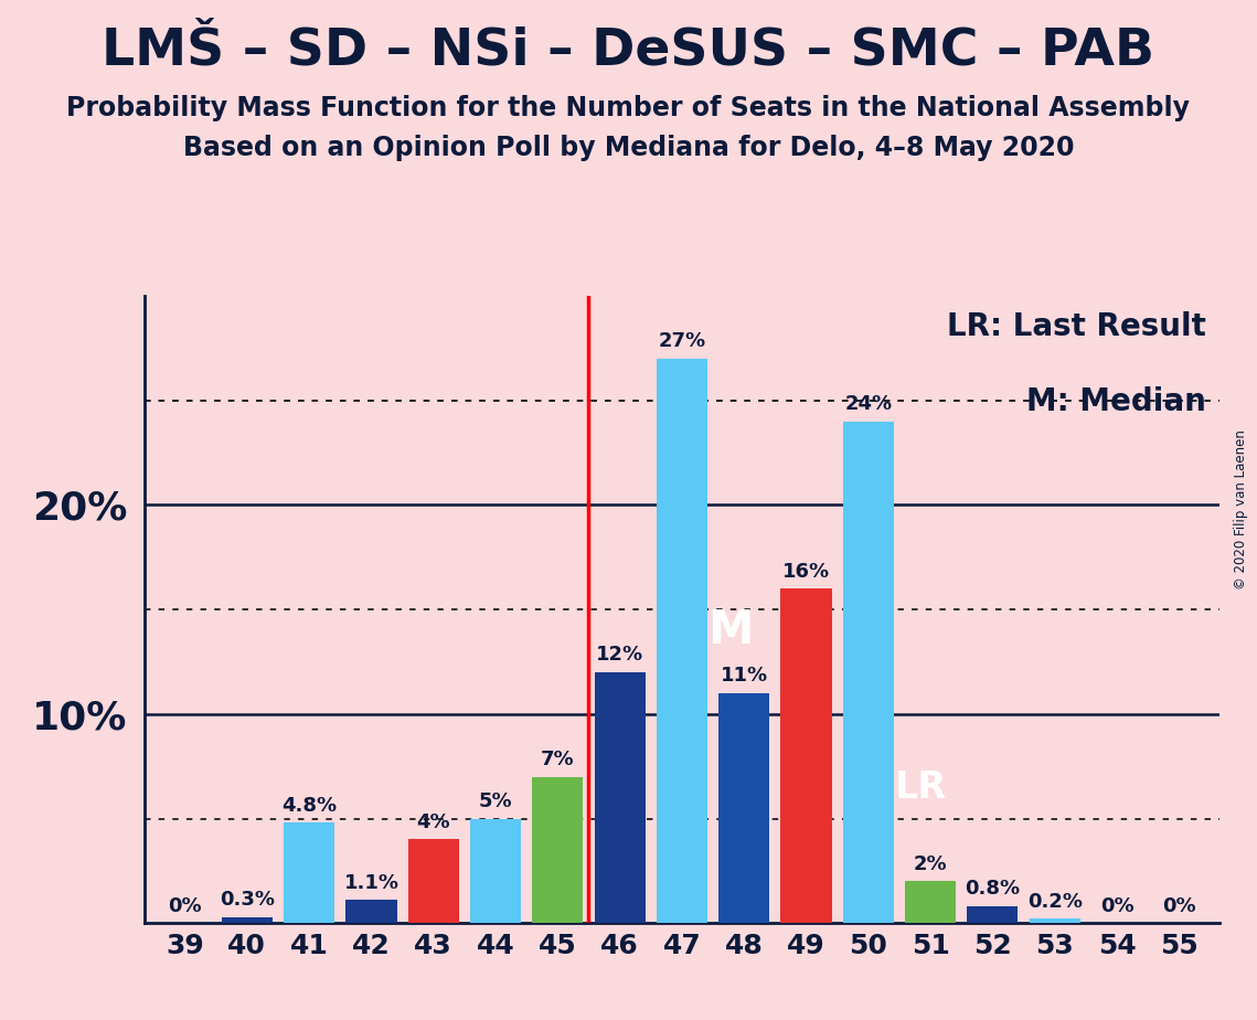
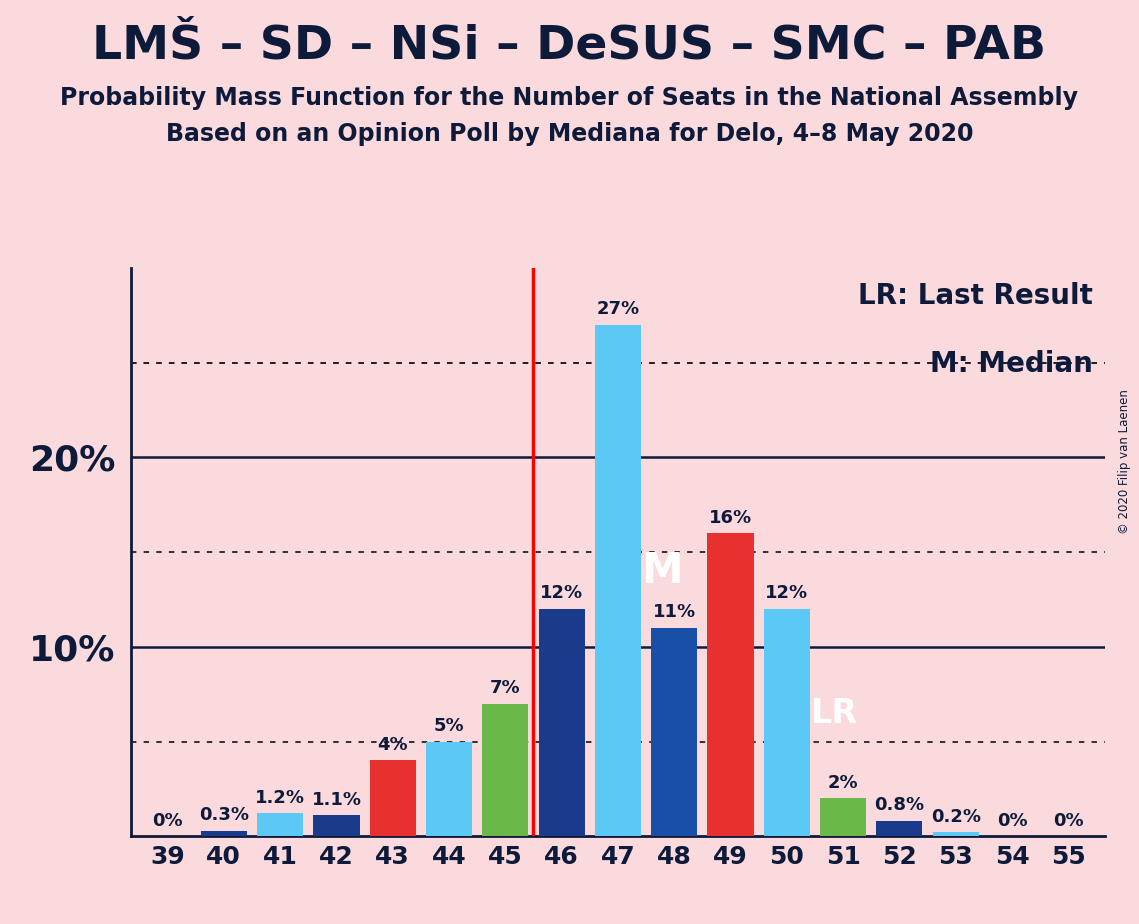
41: 4.8% -> 1.2%
50: 24% -> 12%
